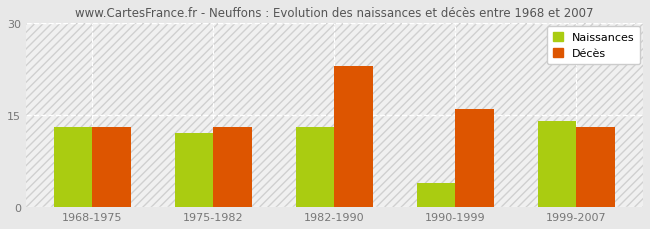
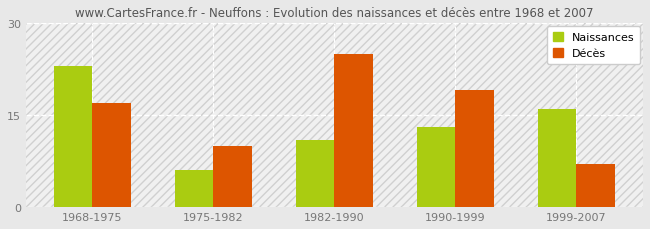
Naissances/1968-1975: 13 -> 23
Décès/1968-1975: 13 -> 17
Naissances/1975-1982: 12 -> 6
Décès/1975-1982: 13 -> 10
Naissances/1982-1990: 13 -> 11
Décès/1982-1990: 23 -> 25
Naissances/1990-1999: 4 -> 13
Décès/1990-1999: 16 -> 19
Naissances/1999-2007: 14 -> 16
Décès/1999-2007: 13 -> 7
